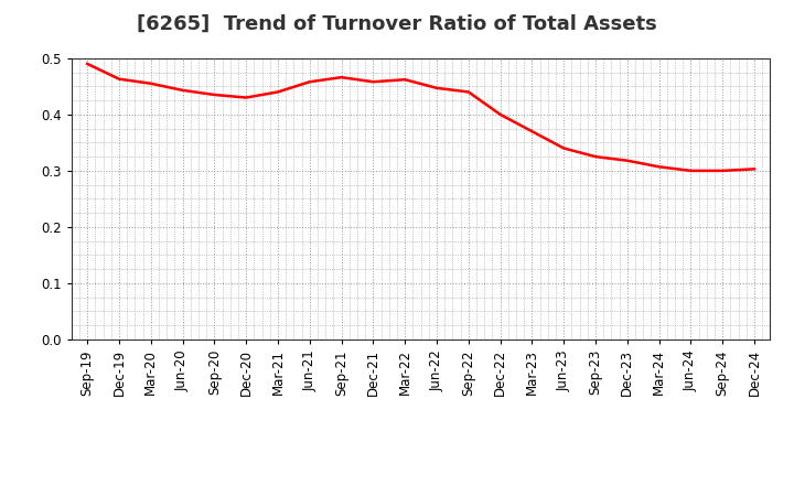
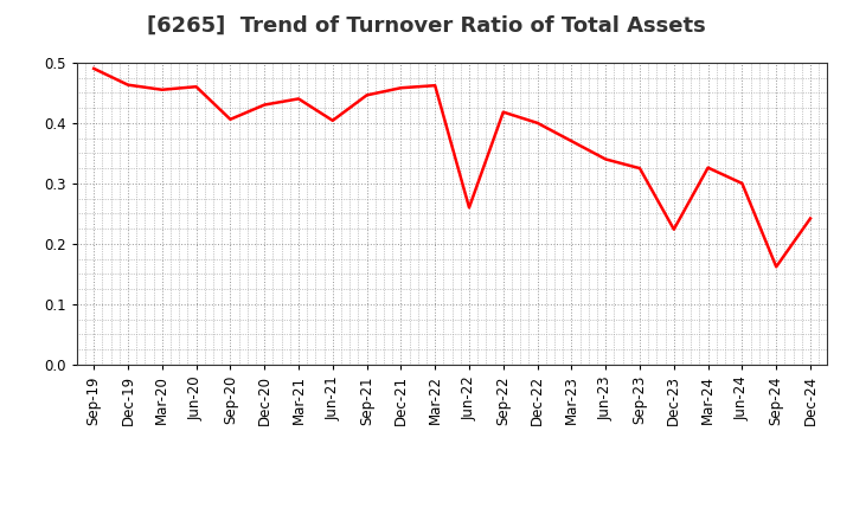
Jun-20: 0.443 -> 0.460
Sep-20: 0.435 -> 0.406
Jun-21: 0.458 -> 0.404
Sep-21: 0.466 -> 0.446
Jun-22: 0.447 -> 0.260
Sep-22: 0.440 -> 0.418
Dec-23: 0.318 -> 0.224
Mar-24: 0.307 -> 0.326
Sep-24: 0.300 -> 0.162
Dec-24: 0.303 -> 0.242
